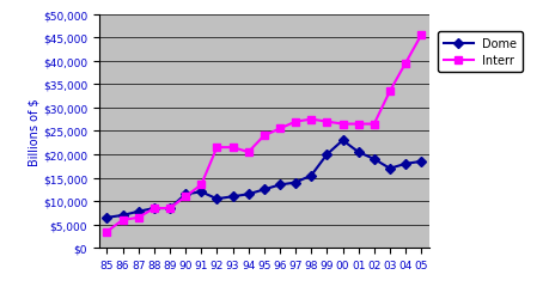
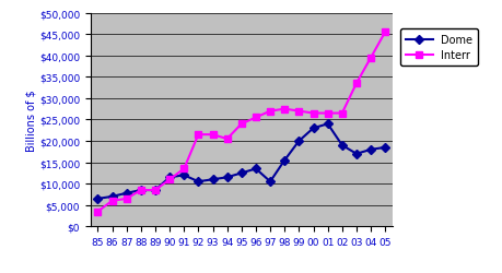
Dome/97: $14,000 -> $10,500
Dome/01: $20,500 -> $24,000
